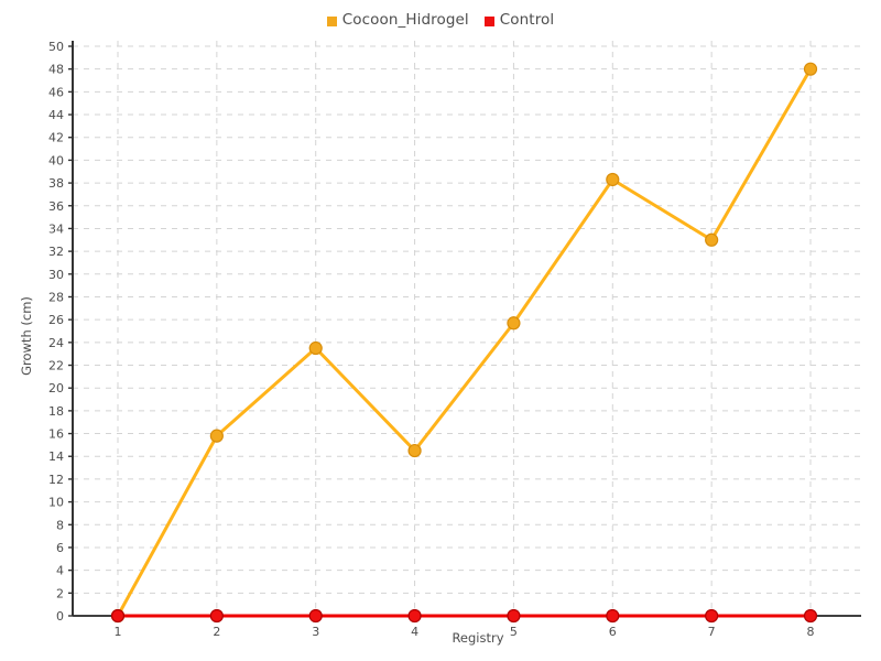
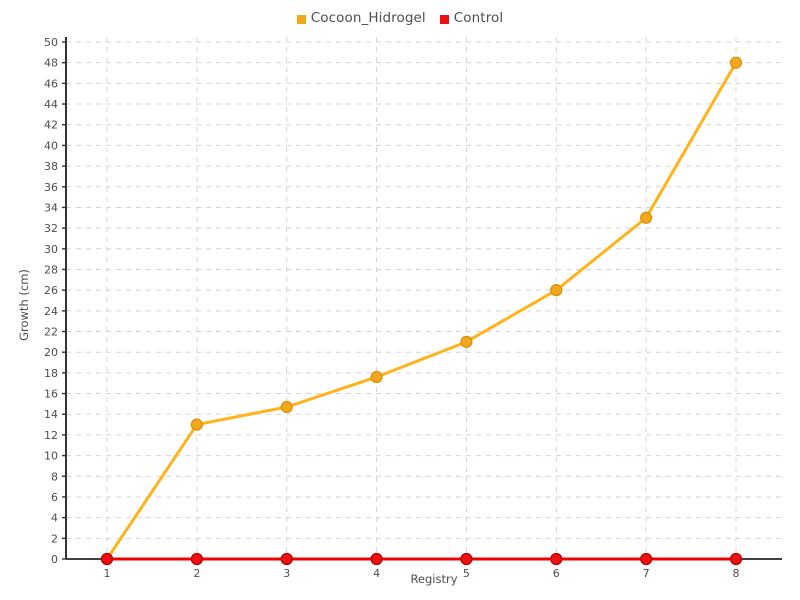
Cocoon_Hidrogel/2: 15.8 -> 13.0
Cocoon_Hidrogel/3: 23.5 -> 14.7
Cocoon_Hidrogel/4: 14.5 -> 17.6
Cocoon_Hidrogel/5: 25.7 -> 21.0
Cocoon_Hidrogel/6: 38.3 -> 26.0
